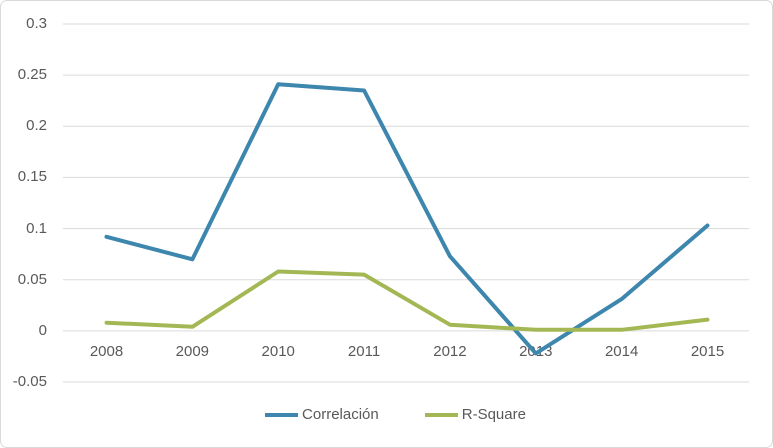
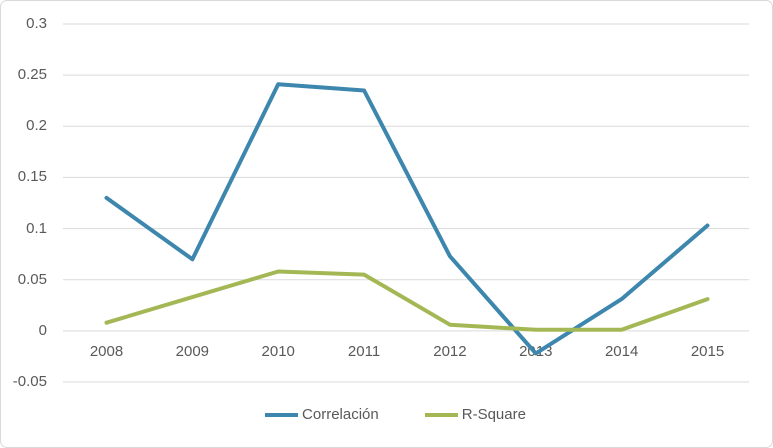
Correlación/2008: 0.092 -> 0.130
R-Square/2009: 0.004 -> 0.033
R-Square/2015: 0.011 -> 0.031
